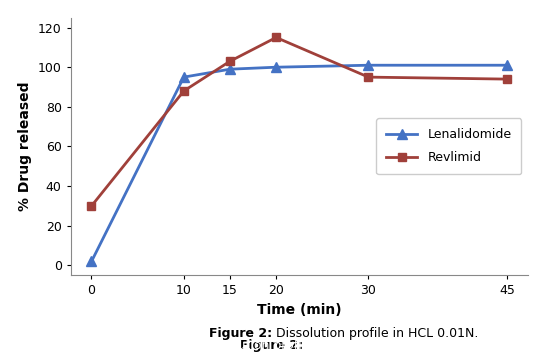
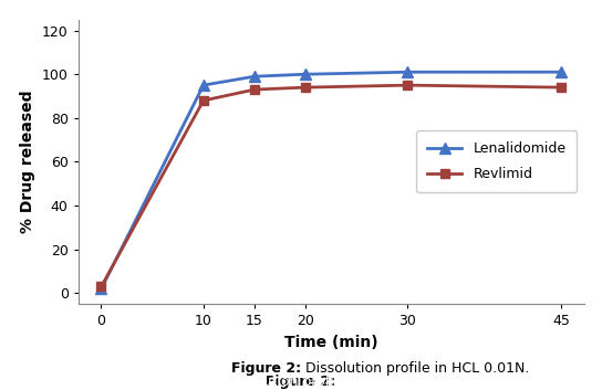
Revlimid/0: 30 -> 3
Revlimid/15: 103 -> 93
Revlimid/20: 115 -> 94
